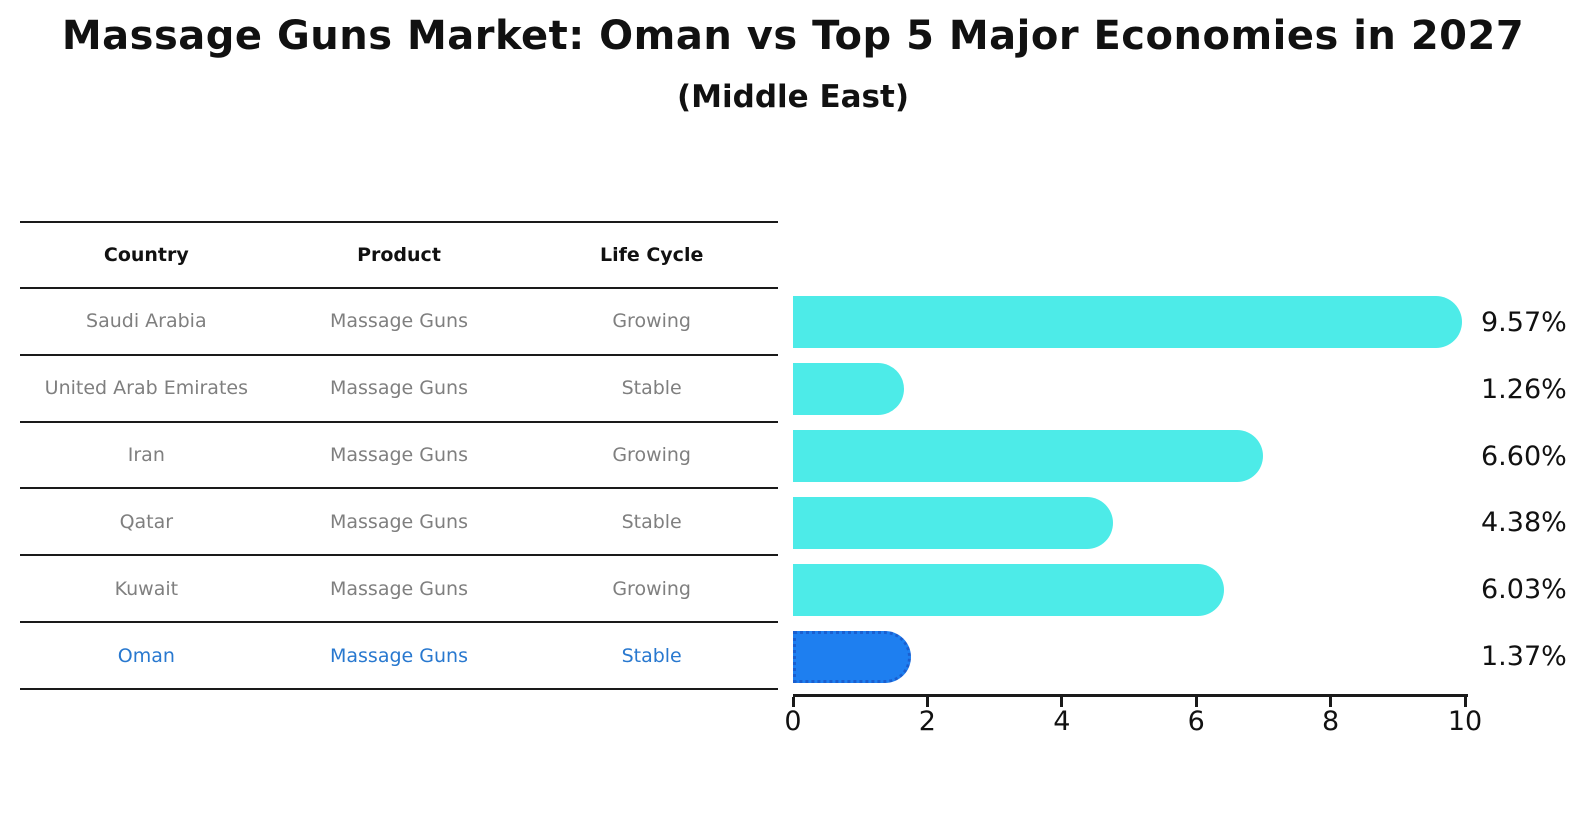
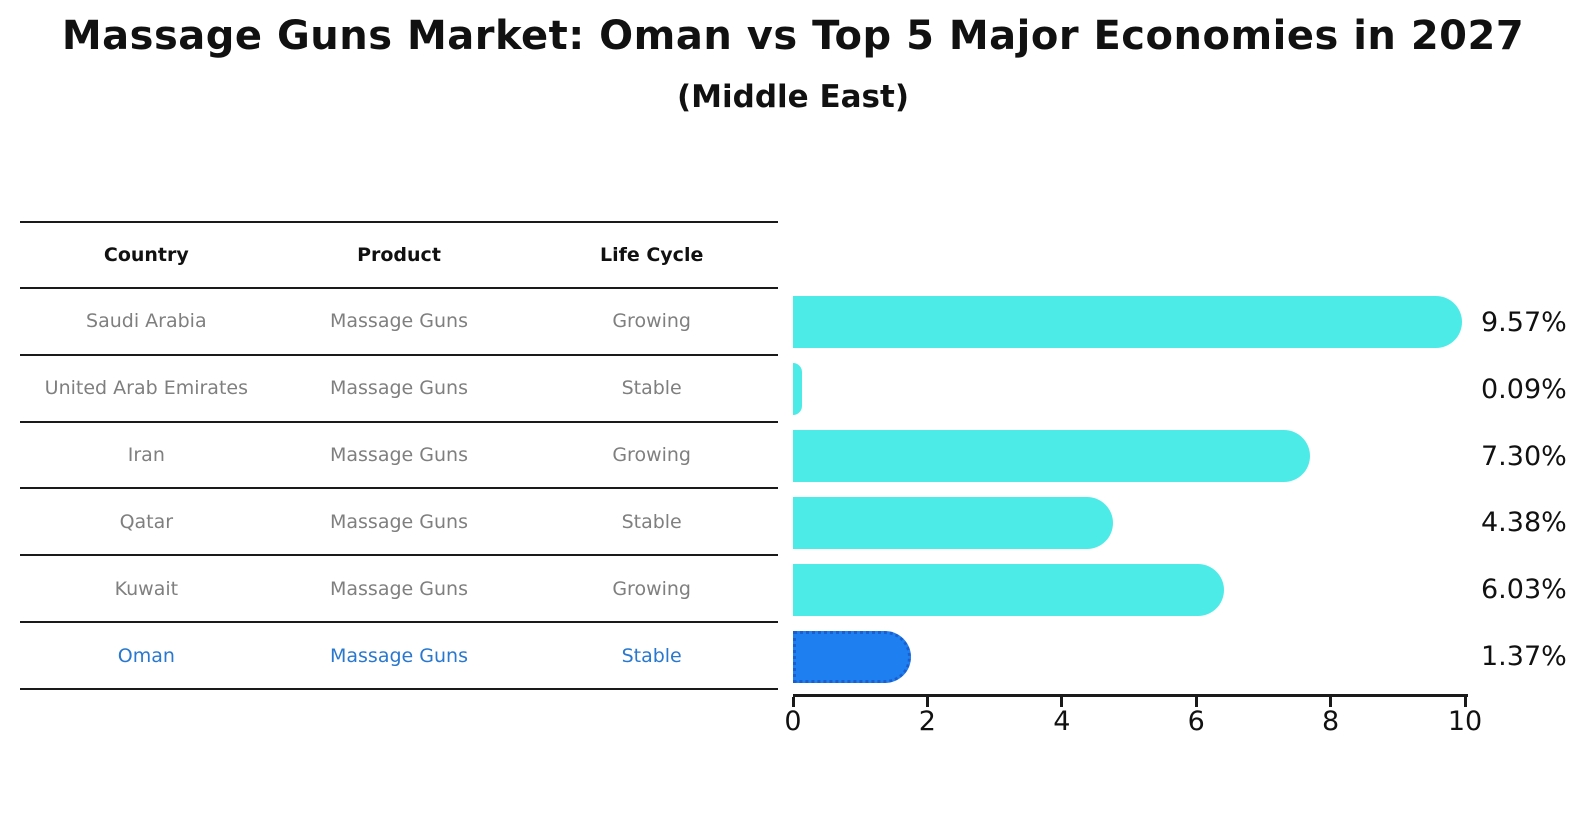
United Arab Emirates: 1.26% -> 0.09%
Iran: 6.60% -> 7.30%
